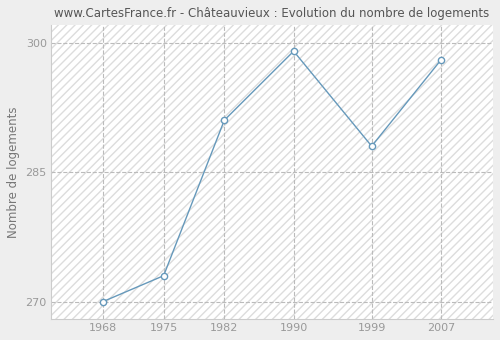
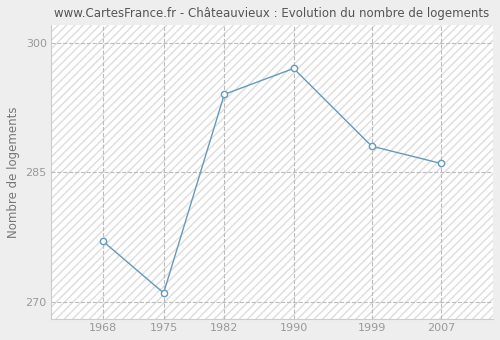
1968: 270 -> 277
1975: 273 -> 271
1982: 291 -> 294
1990: 299 -> 297
2007: 298 -> 286
